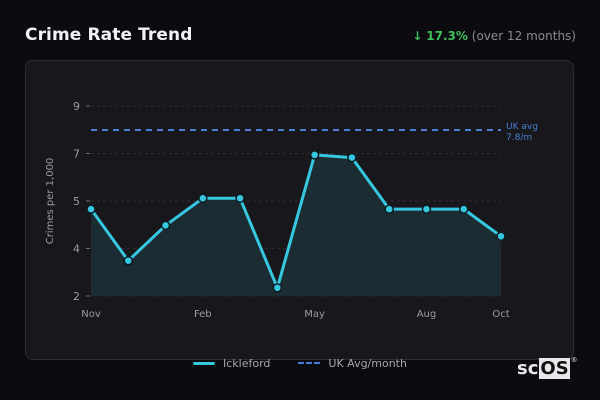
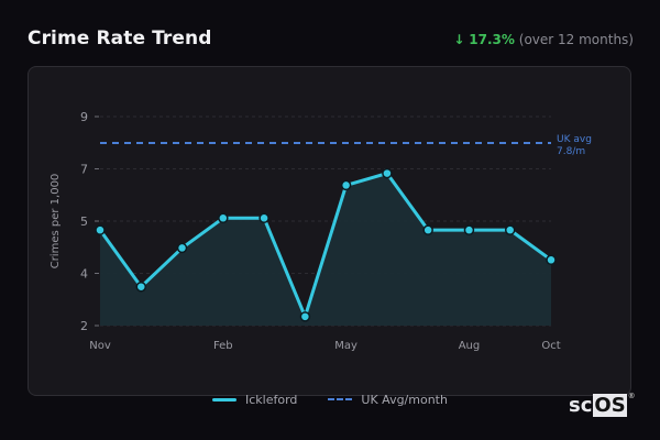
Ickleford/May: 7.2 -> 6.7
